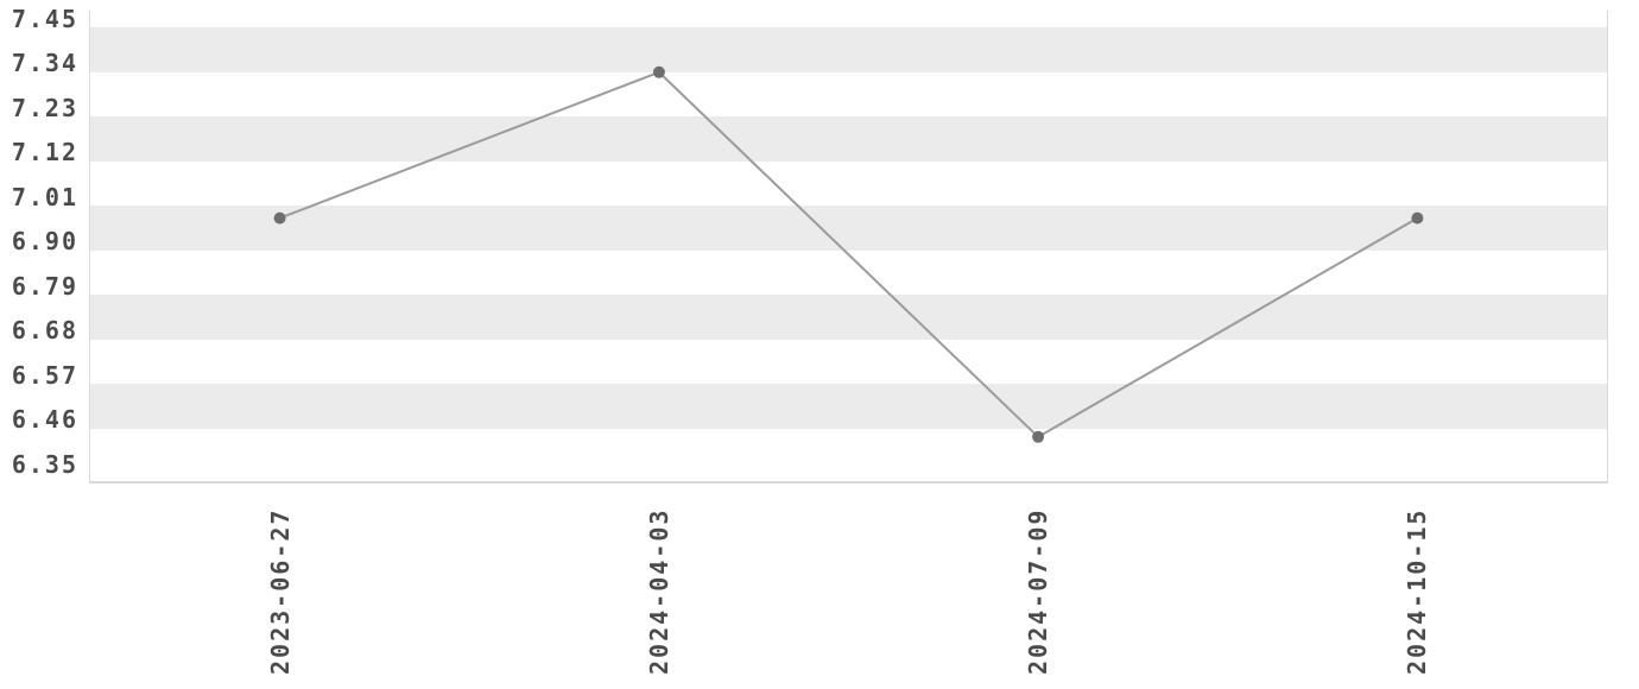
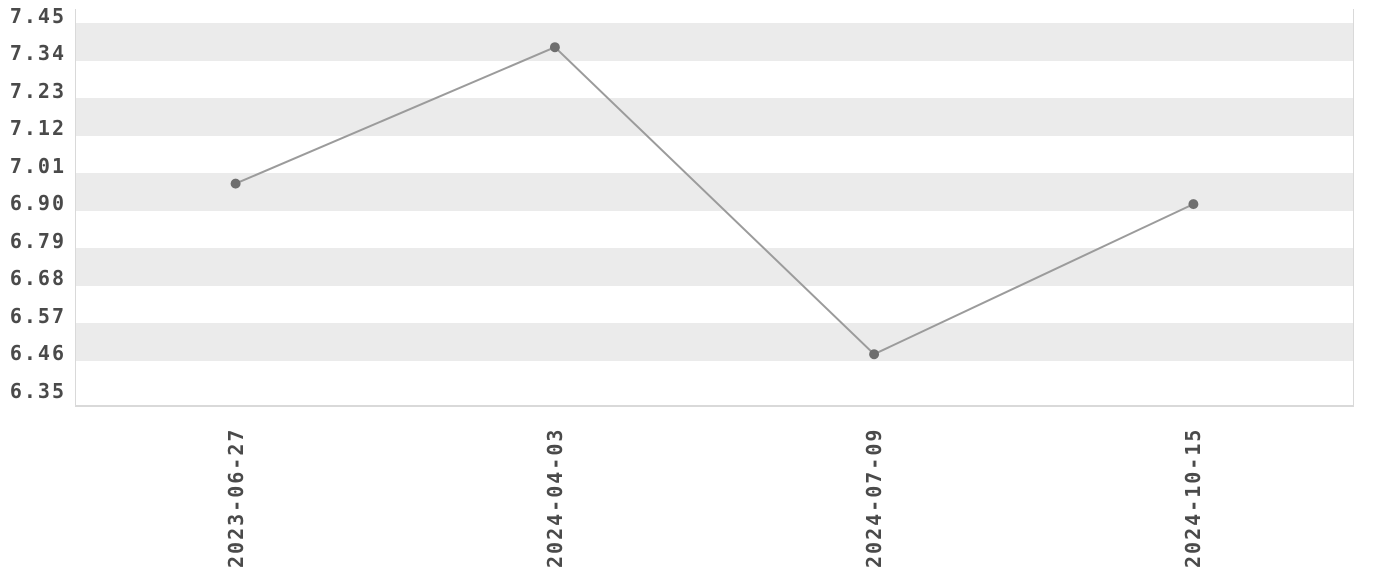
2024-04-03: 7.34 -> 7.38
2024-07-09: 6.44 -> 6.48
2024-10-15: 6.98 -> 6.92
